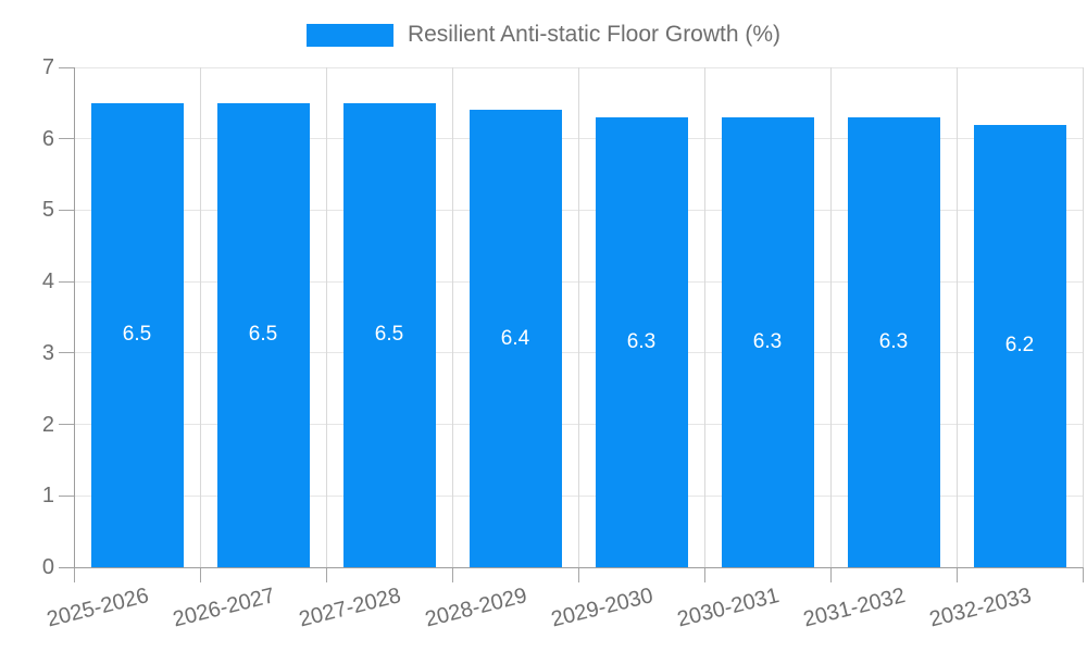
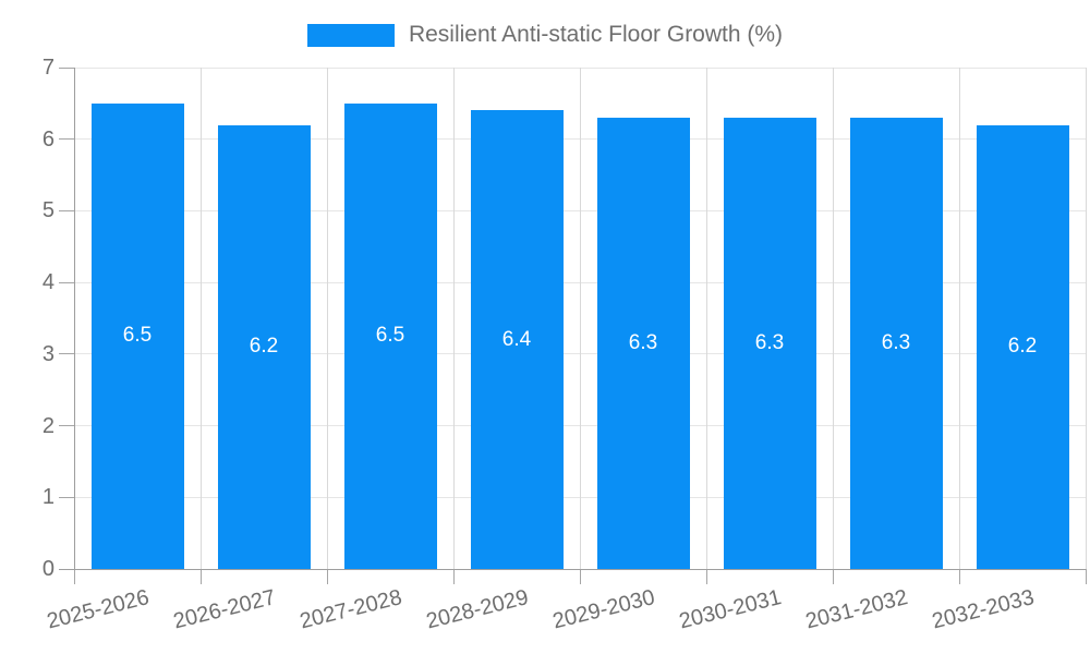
2026-2027: 6.5 -> 6.2
